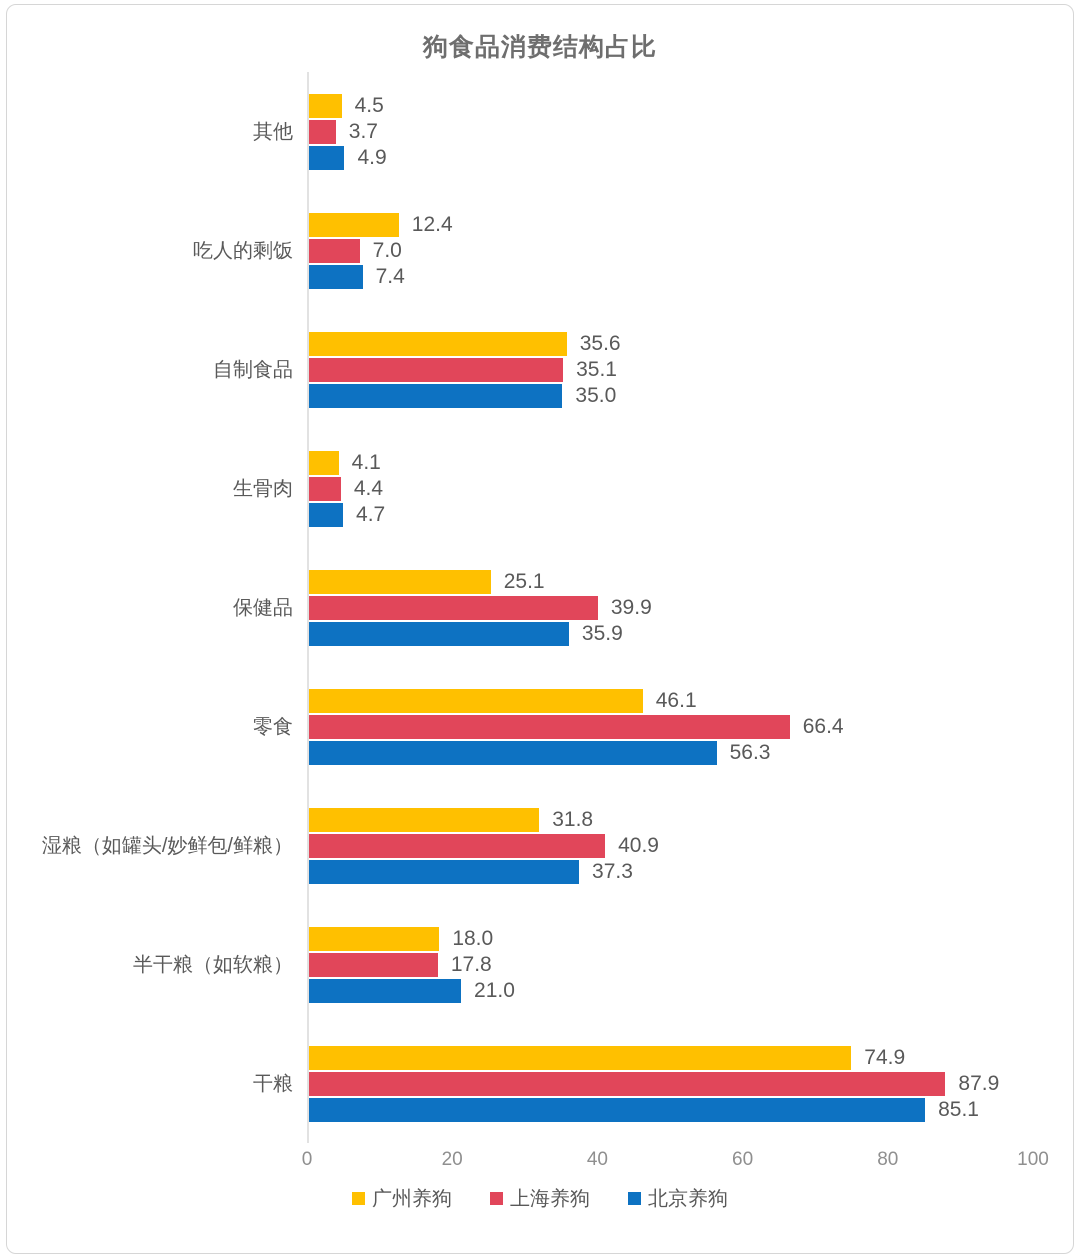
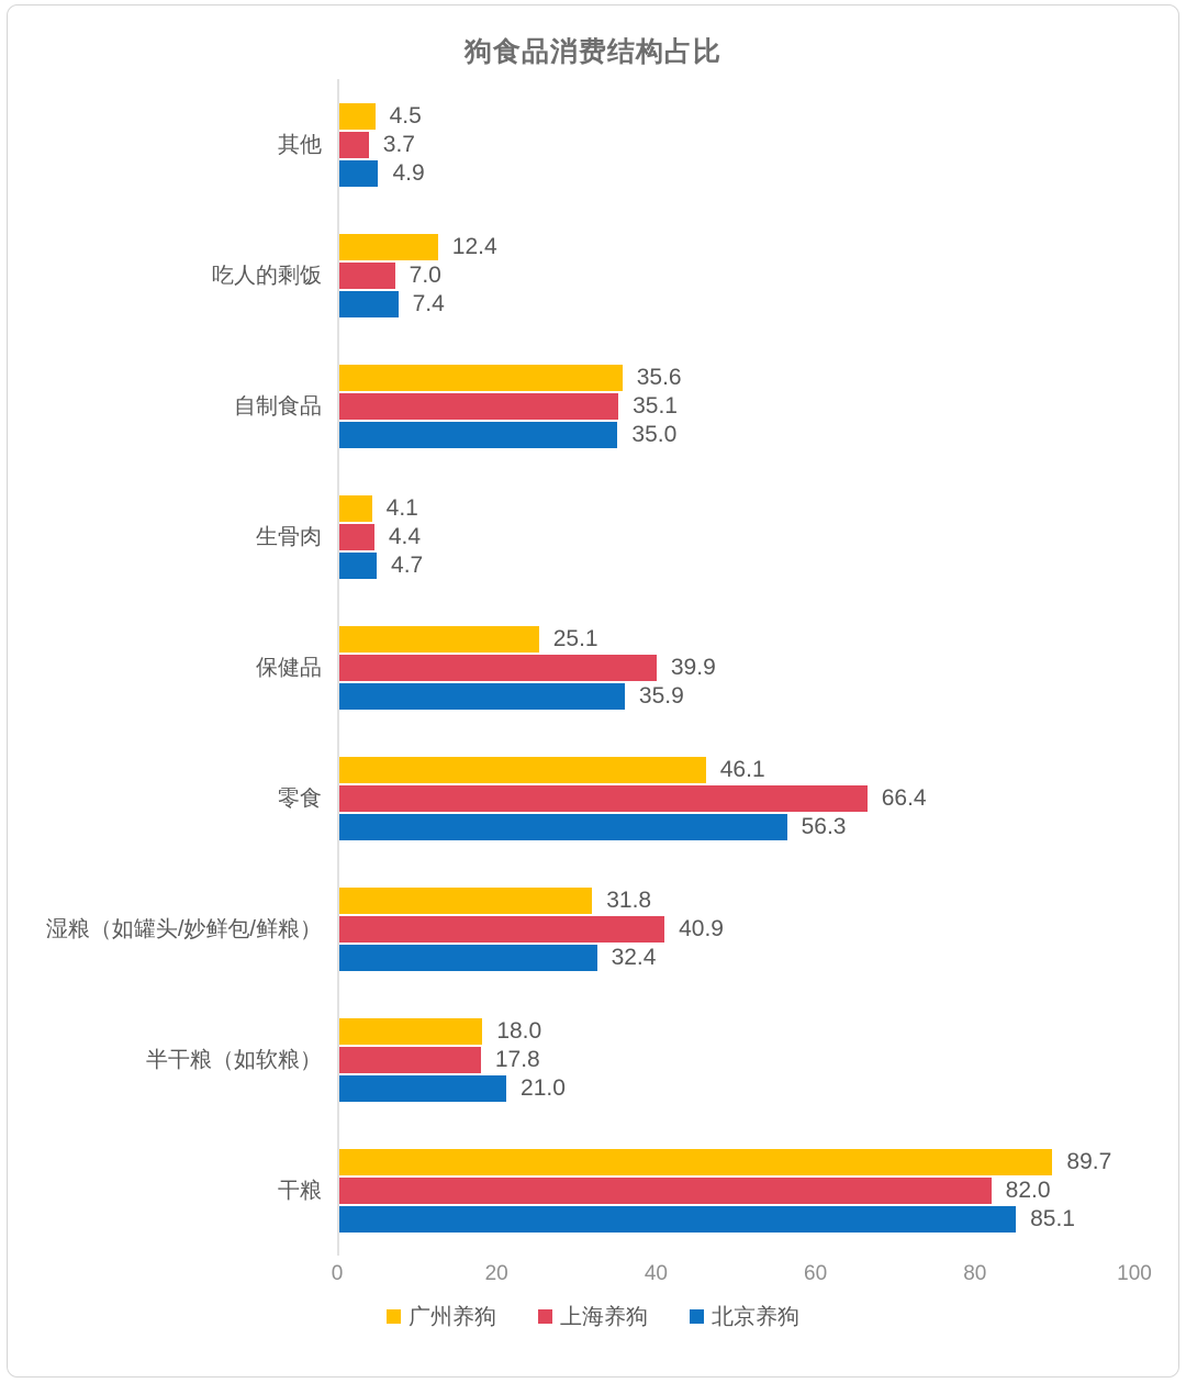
北京养狗/湿粮（如罐头/妙鲜包/鲜粮）: 37.3 -> 32.4
广州养狗/干粮: 74.9 -> 89.7
上海养狗/干粮: 87.9 -> 82.0
